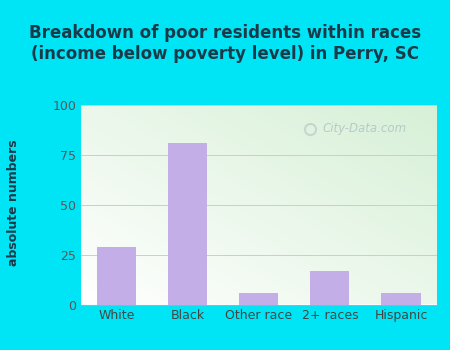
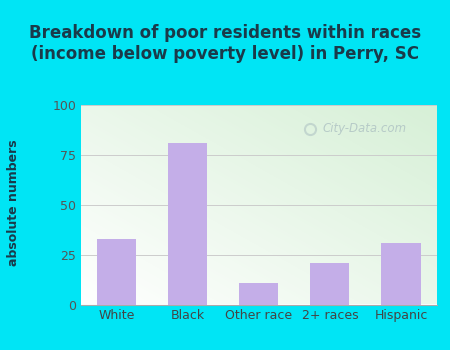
White: 29 -> 33
Other race: 6 -> 11
2+ races: 17 -> 21
Hispanic: 6 -> 31
